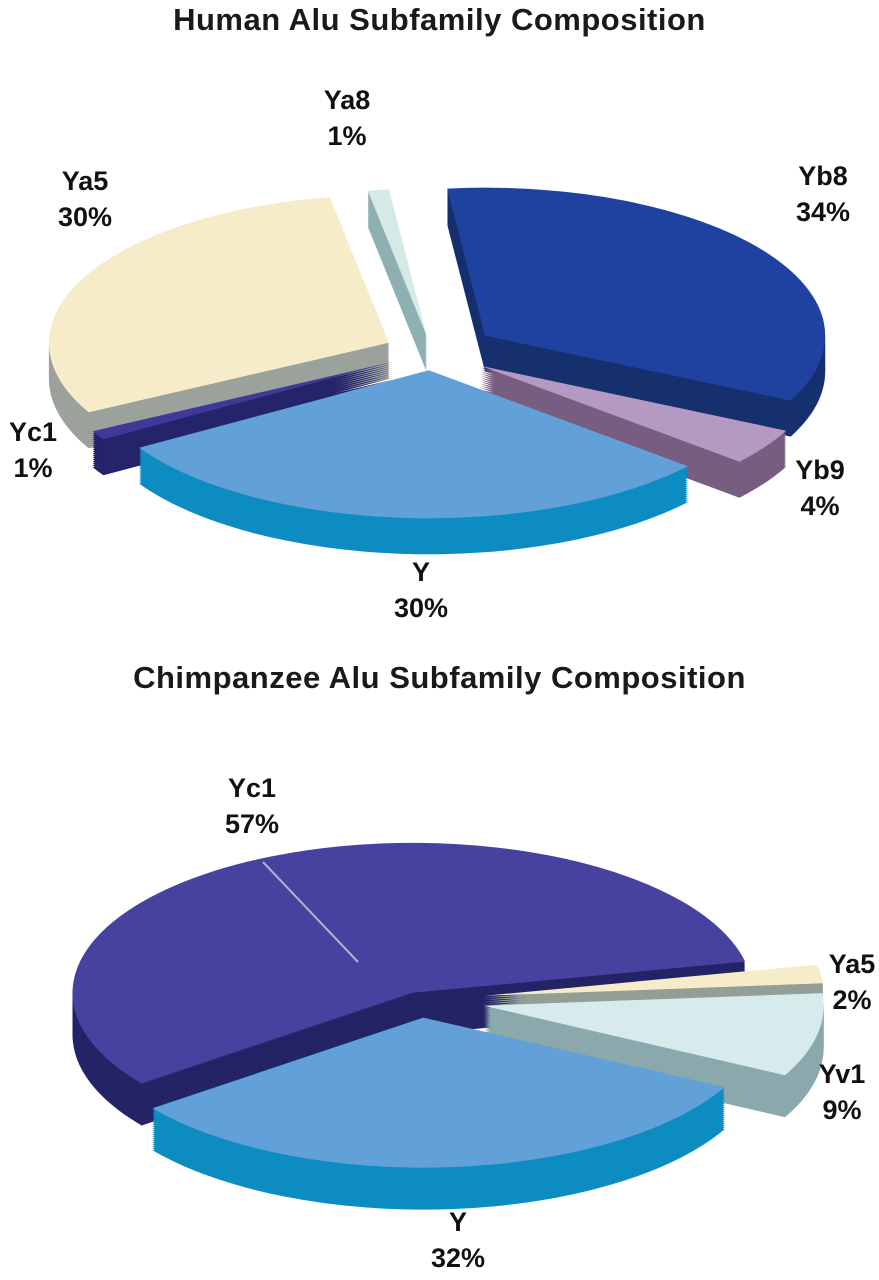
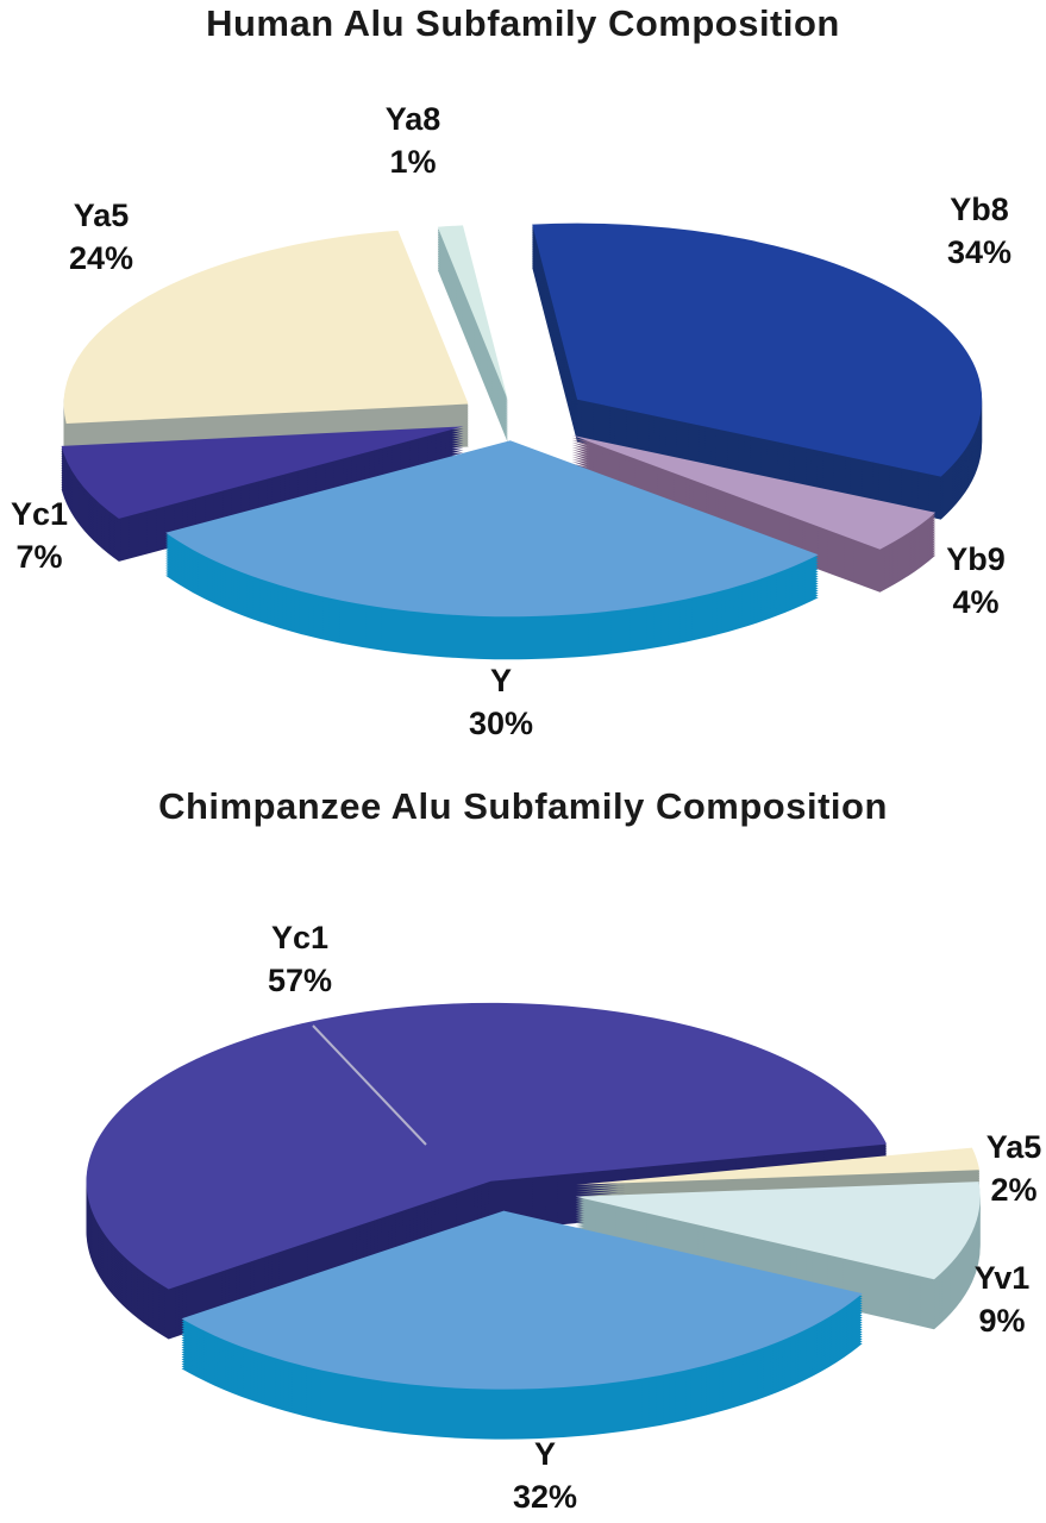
Human Alu Subfamily Composition/Yc1: 1% -> 7%
Human Alu Subfamily Composition/Ya5: 30% -> 24%
